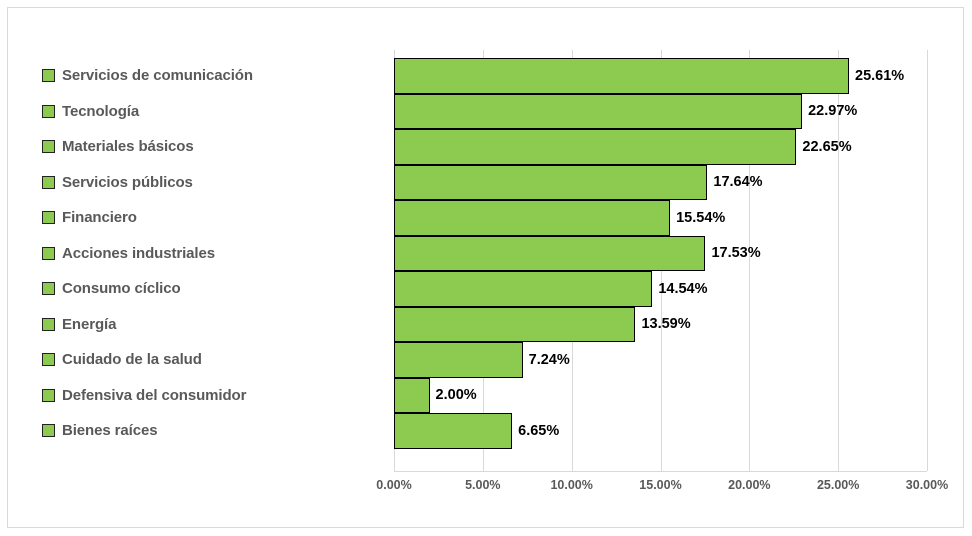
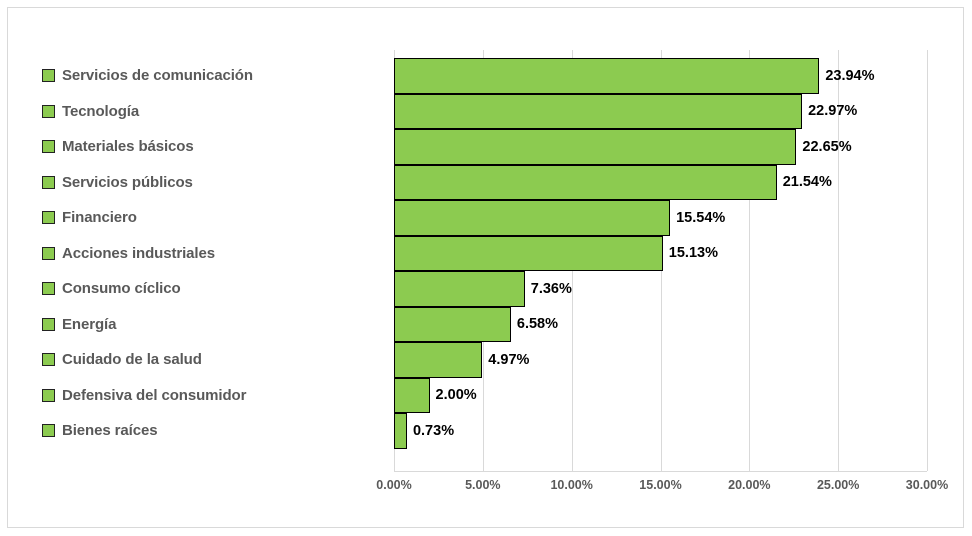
Servicios de comunicación: 25.61% -> 23.94%
Servicios públicos: 17.64% -> 21.54%
Acciones industriales: 17.53% -> 15.13%
Consumo cíclico: 14.54% -> 7.36%
Energía: 13.59% -> 6.58%
Cuidado de la salud: 7.24% -> 4.97%
Bienes raíces: 6.65% -> 0.73%
